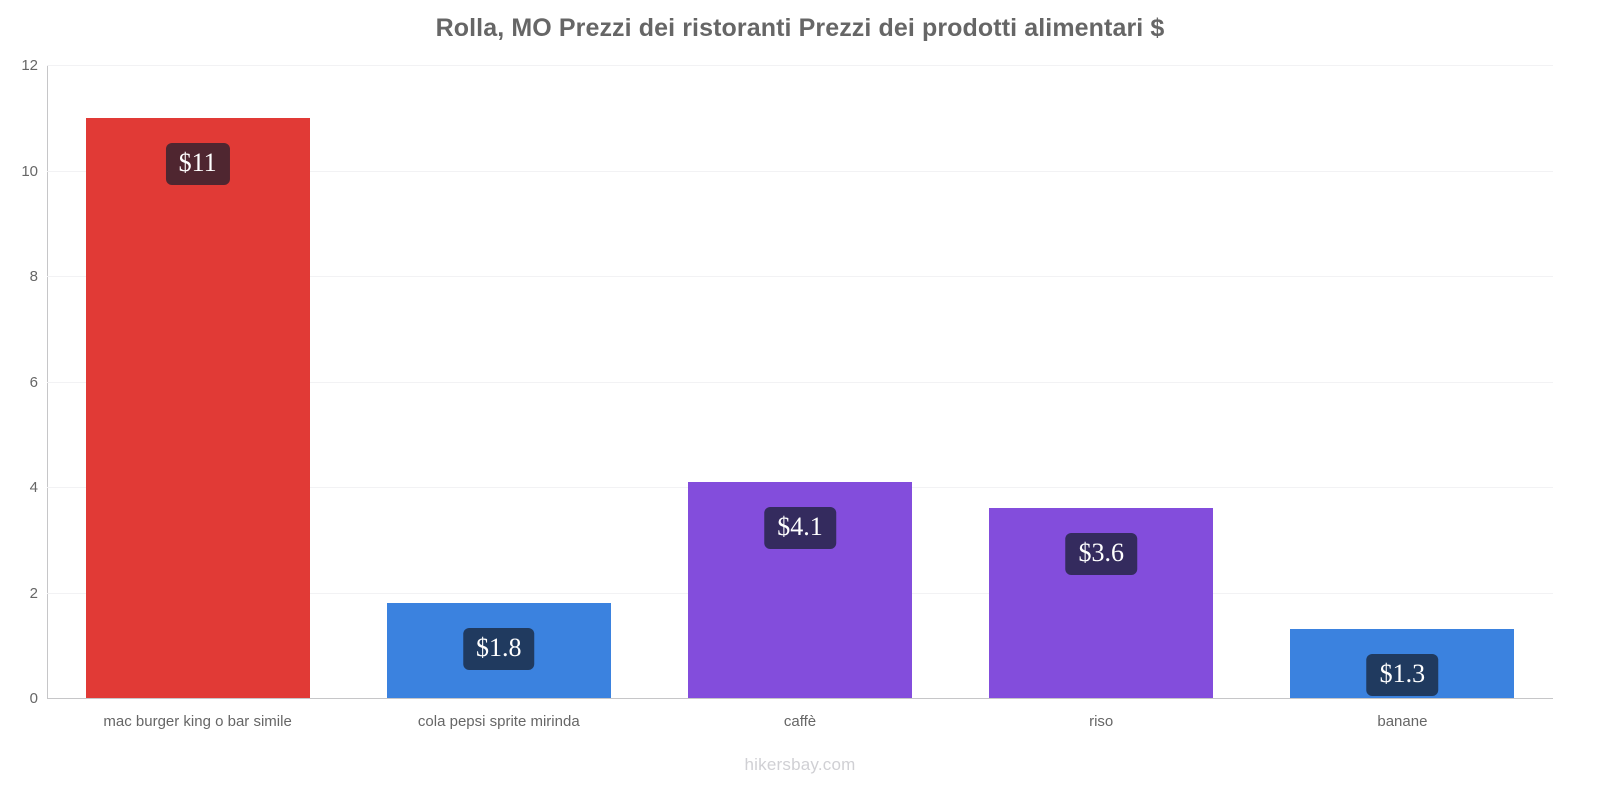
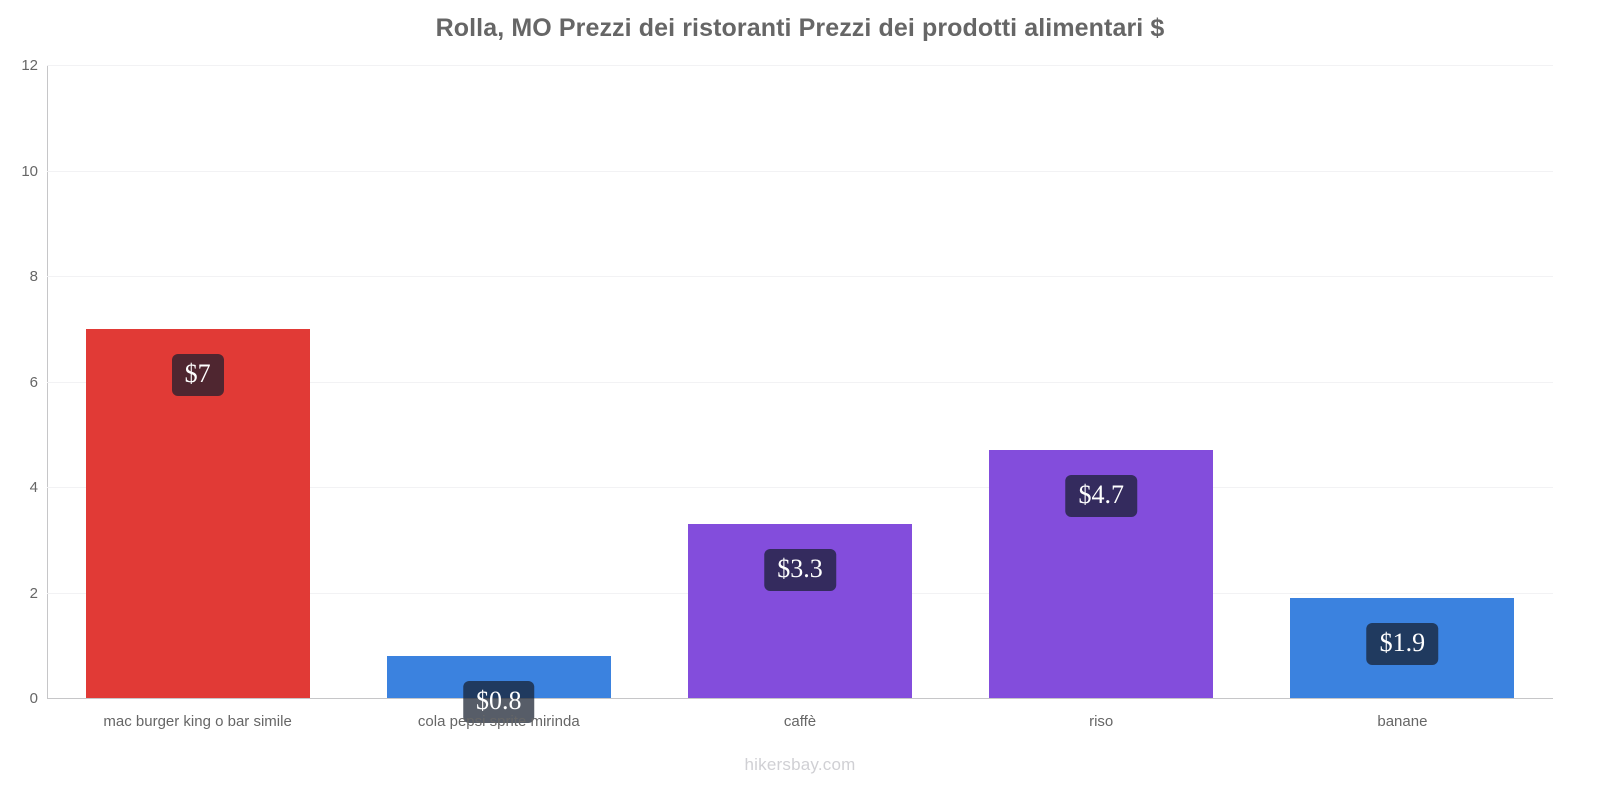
mac burger king o bar simile: $11 -> $7
cola pepsi sprite mirinda: $1.8 -> $0.8
caffè: $4.1 -> $3.3
riso: $3.6 -> $4.7
banane: $1.3 -> $1.9
